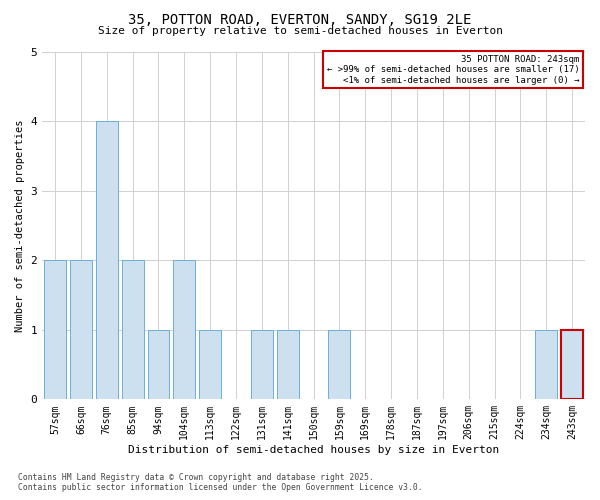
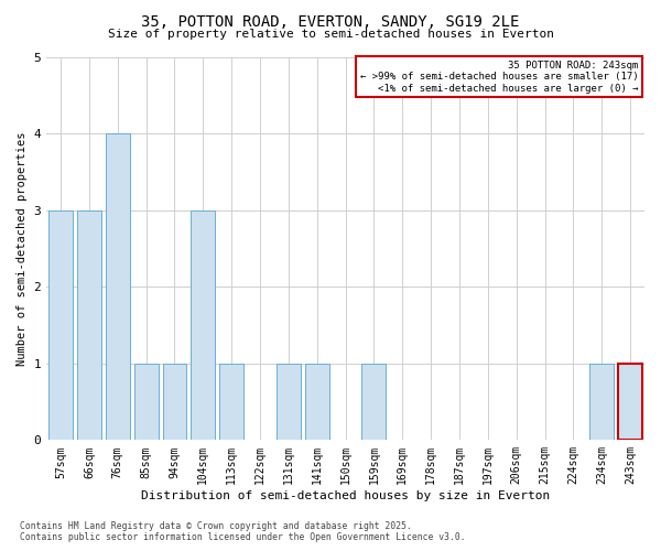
57sqm: 2 -> 3
66sqm: 2 -> 3
85sqm: 2 -> 1
104sqm: 2 -> 3
